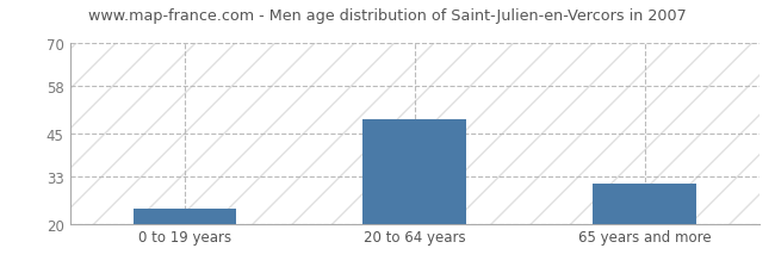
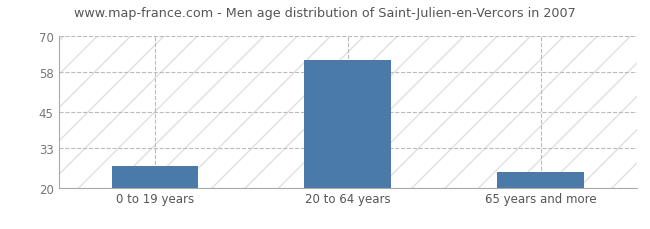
0 to 19 years: 24 -> 27
20 to 64 years: 49 -> 62
65 years and more: 31 -> 25
